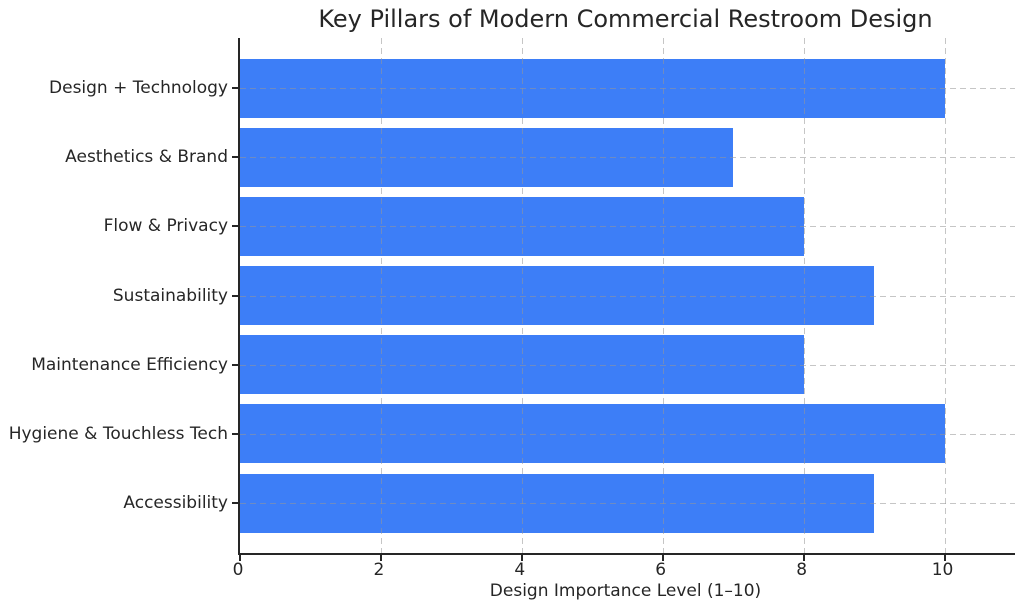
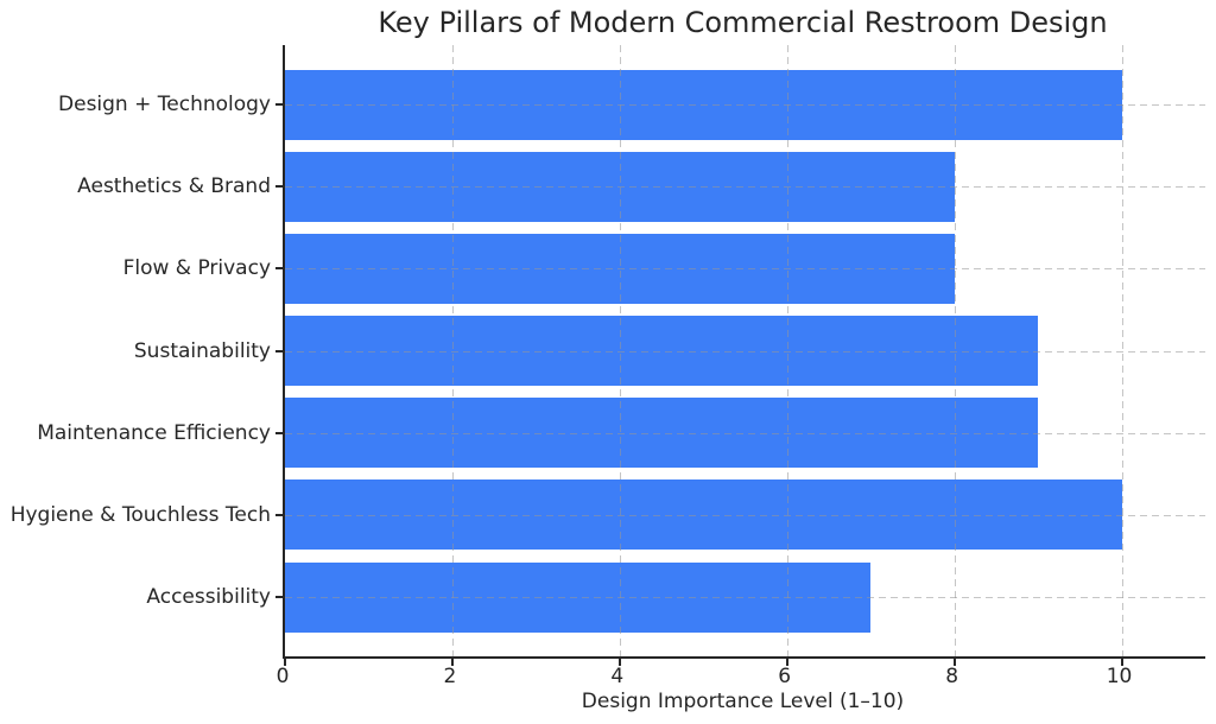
Aesthetics & Brand: 7 -> 8
Maintenance Efficiency: 8 -> 9
Accessibility: 9 -> 7
